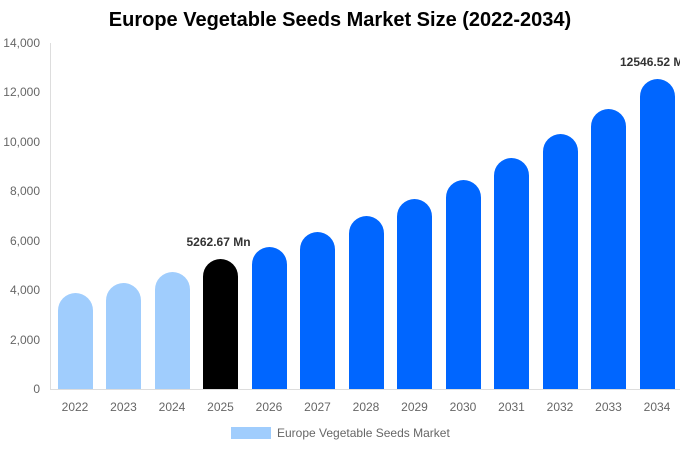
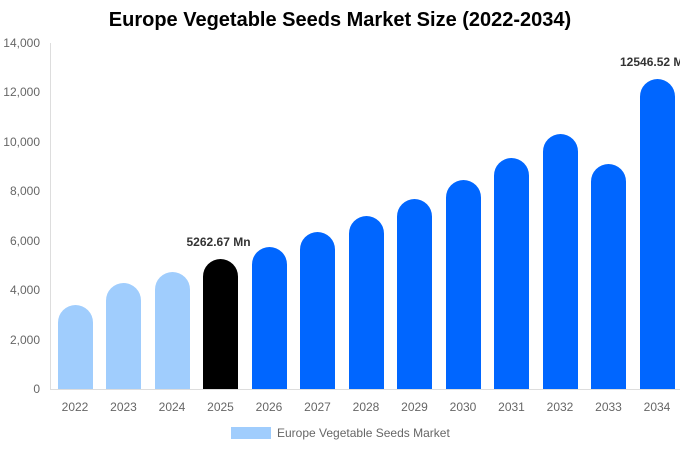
2022: 3900 -> 3400
2033: 11300 -> 9100
